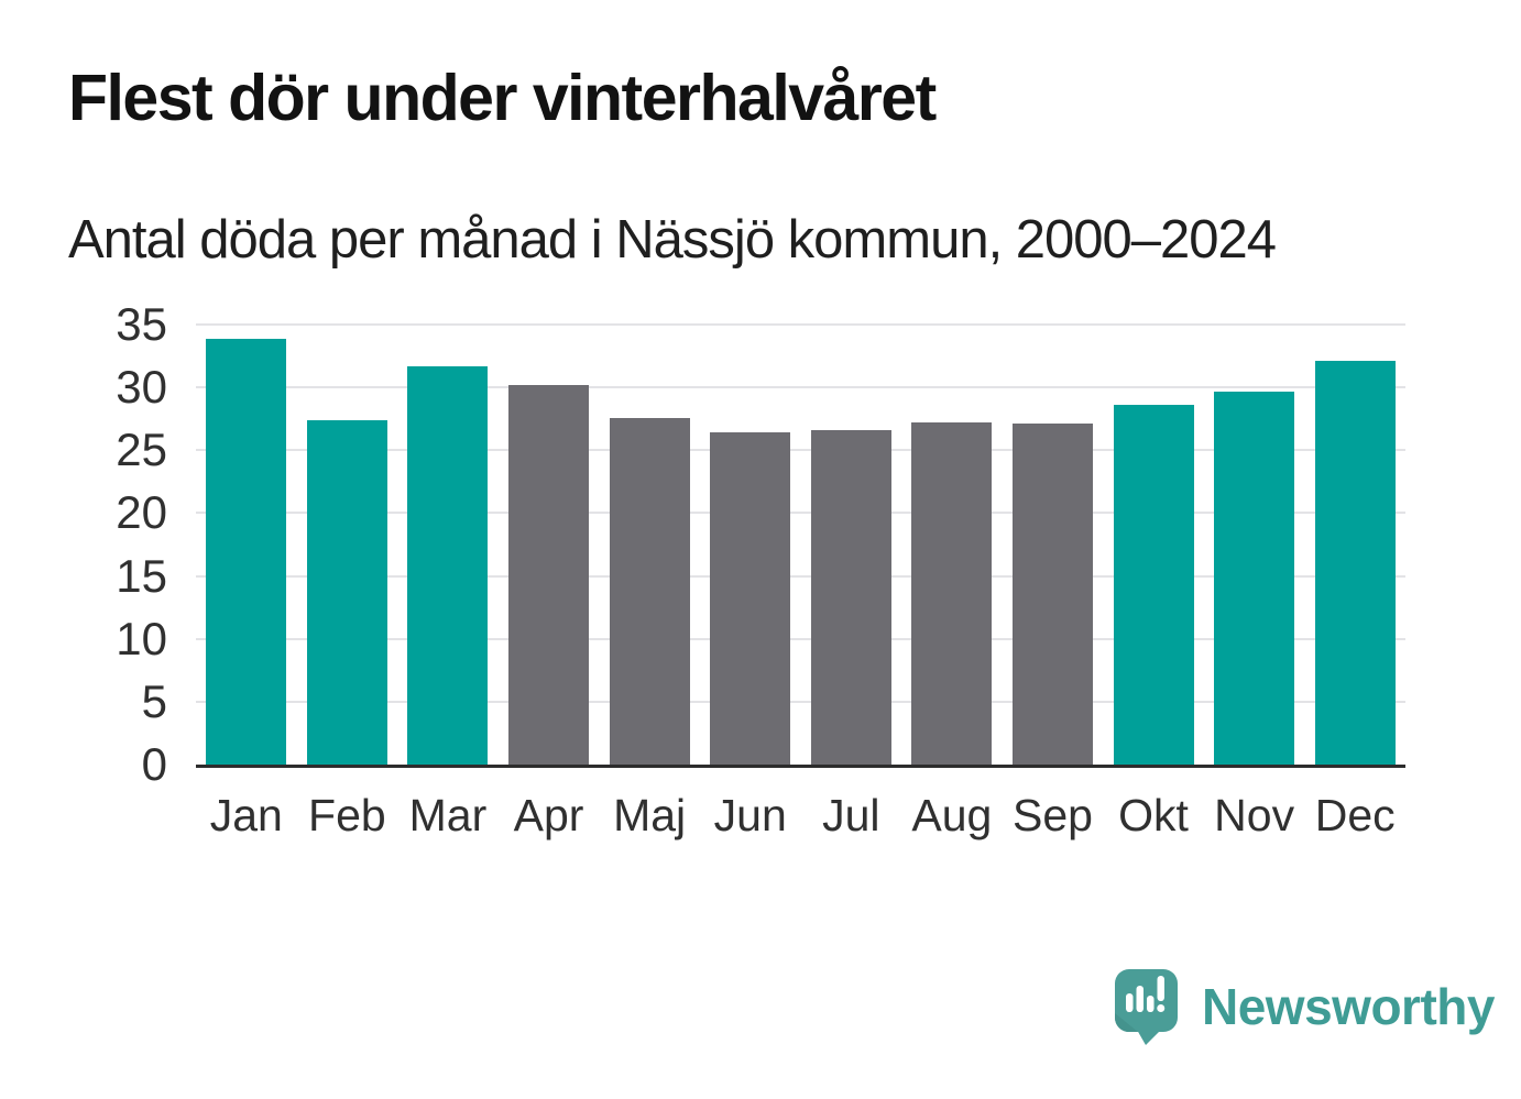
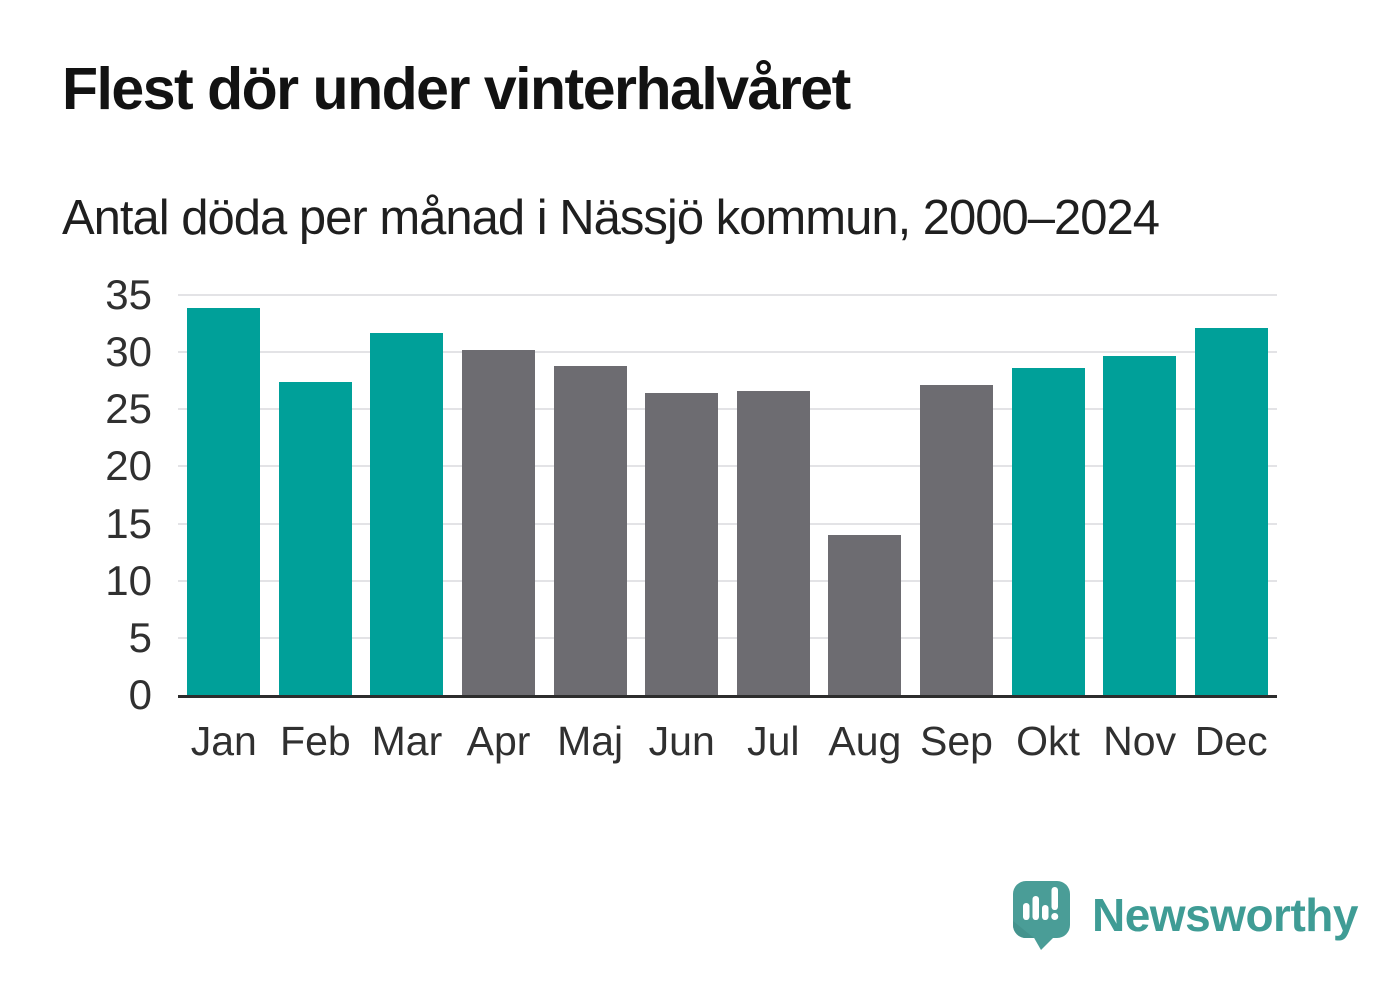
Maj: 27.6 -> 28.8
Aug: 27.2 -> 14.0
